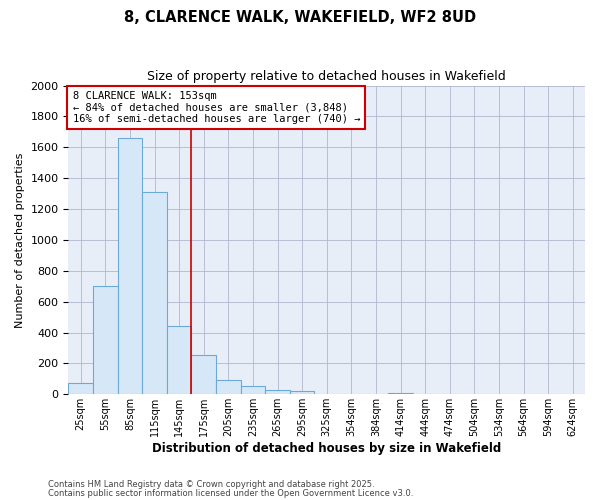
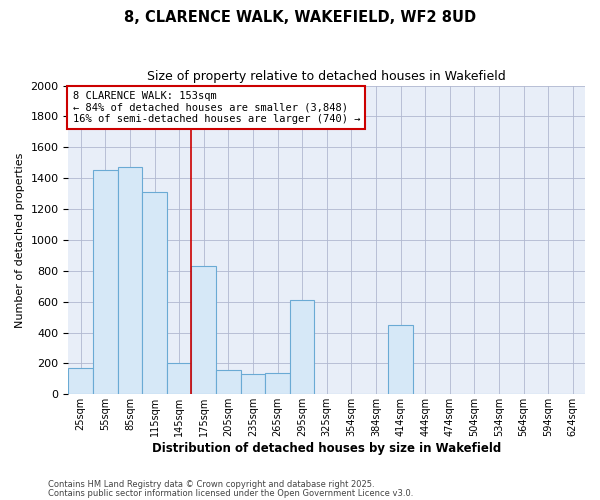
25sqm: 70 -> 170
55sqm: 700 -> 1450
85sqm: 1660 -> 1470
145sqm: 440 -> 200
175sqm: 260 -> 830
205sqm: 90 -> 160
235sqm: 50 -> 130
265sqm: 30 -> 140
295sqm: 20 -> 610
414sqm: 10 -> 450
